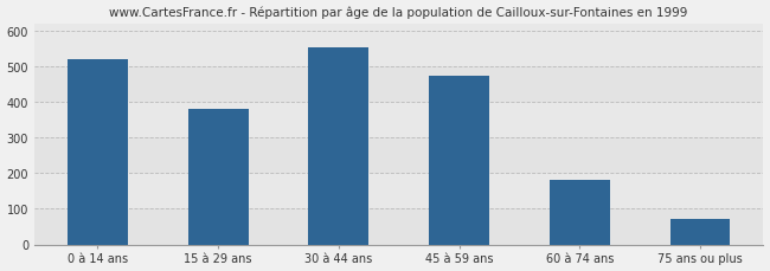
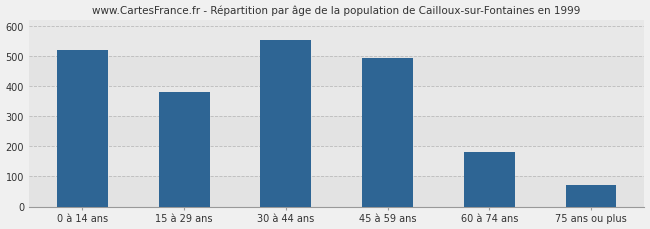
45 à 59 ans: 474 -> 495
